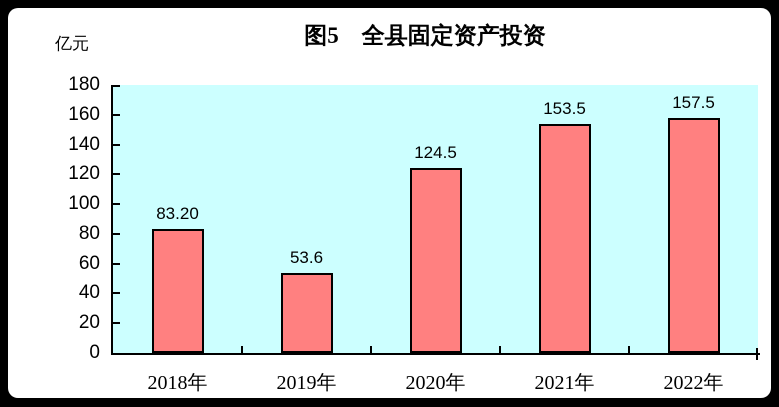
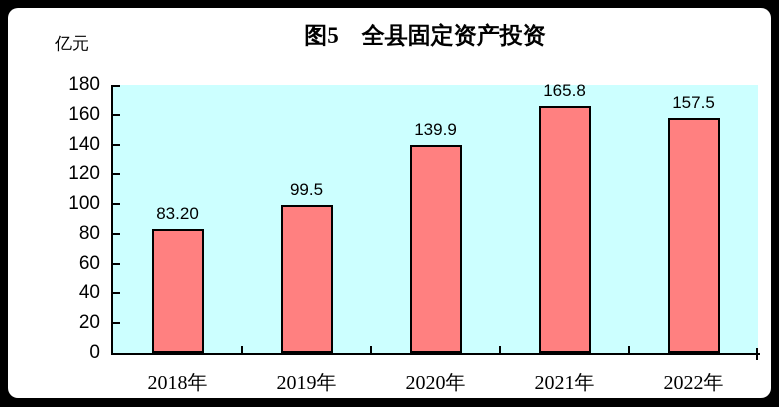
2019年: 53.6 -> 99.5
2020年: 124.5 -> 139.9
2021年: 153.5 -> 165.8
